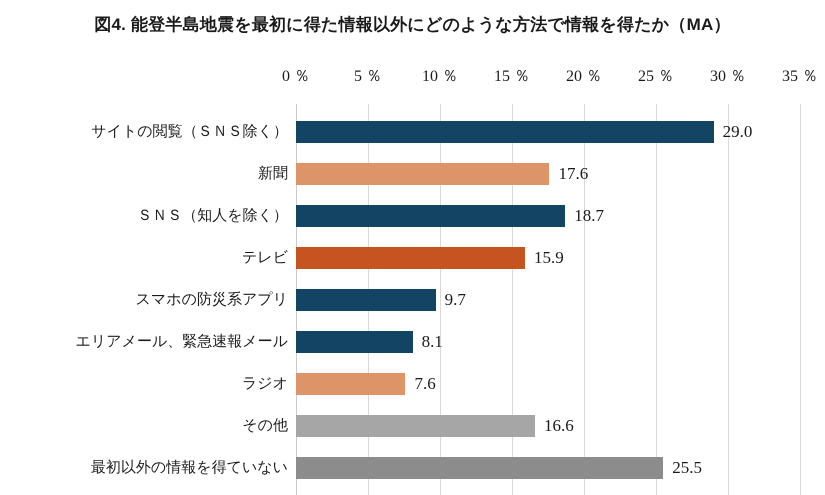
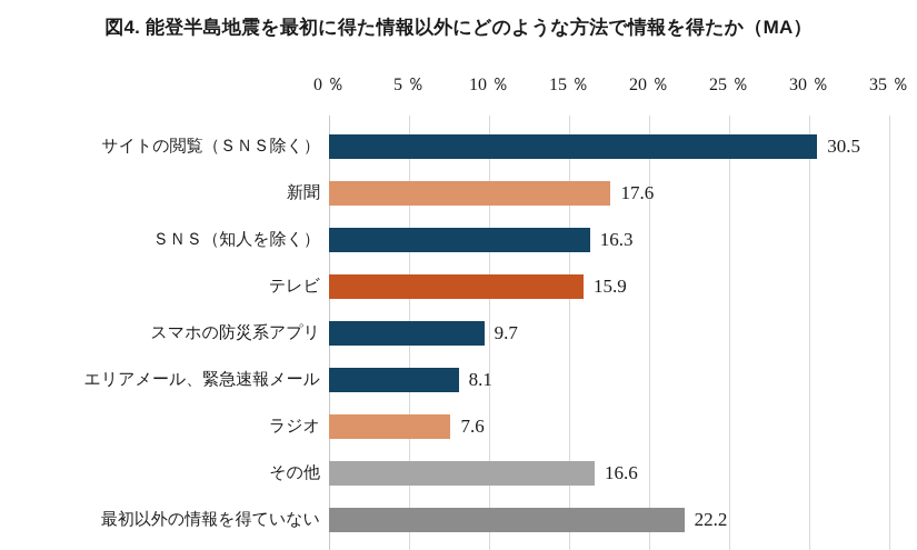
サイトの閲覧（ＳＮＳ除く）: 29.0 -> 30.5
ＳＮＳ（知人を除く）: 18.7 -> 16.3
最初以外の情報を得ていない: 25.5 -> 22.2
